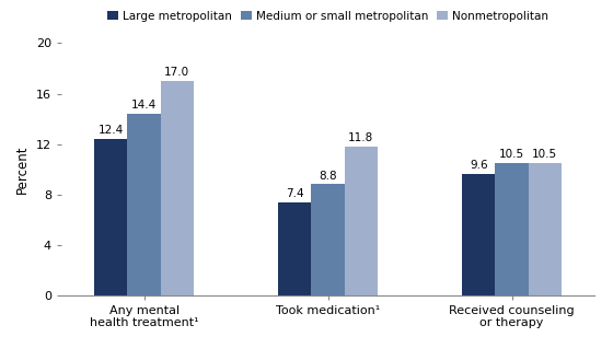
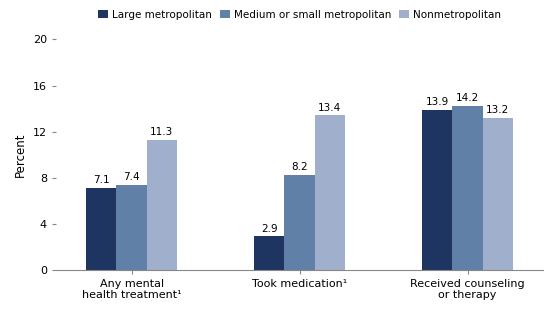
Large metropolitan/Any mental health treatment¹: 12.4 -> 7.1
Medium or small metropolitan/Any mental health treatment¹: 14.4 -> 7.4
Nonmetropolitan/Any mental health treatment¹: 17.0 -> 11.3
Large metropolitan/Took medication¹: 7.4 -> 2.9
Medium or small metropolitan/Took medication¹: 8.8 -> 8.2
Nonmetropolitan/Took medication¹: 11.8 -> 13.4
Large metropolitan/Received counseling or therapy: 9.6 -> 13.9
Medium or small metropolitan/Received counseling or therapy: 10.5 -> 14.2
Nonmetropolitan/Received counseling or therapy: 10.5 -> 13.2
